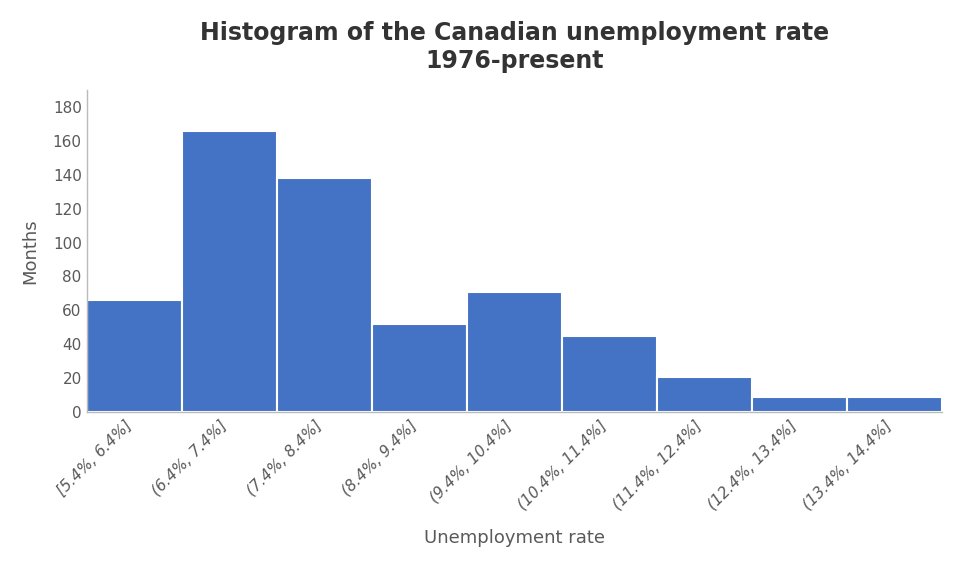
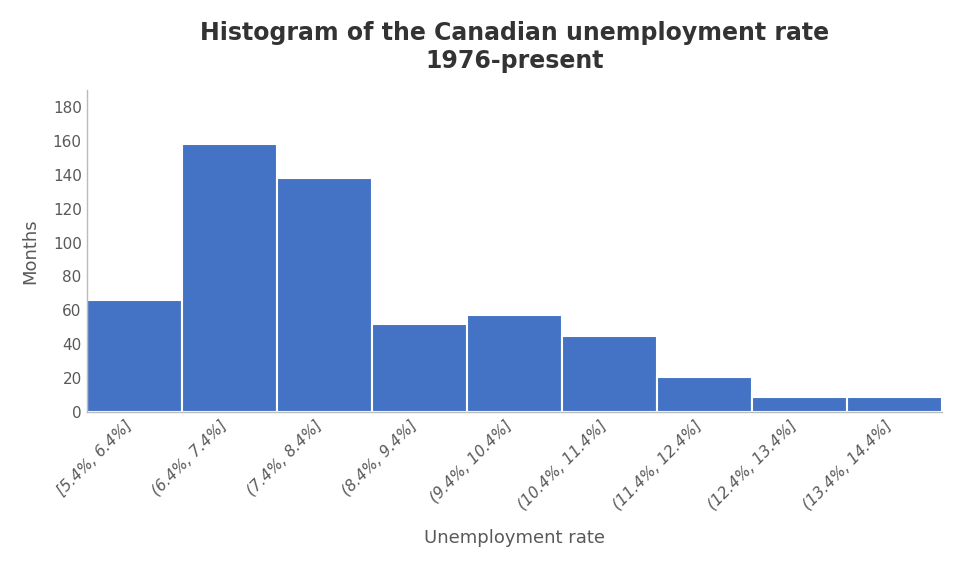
(6.4%, 7.4%]: 166 -> 158
(9.4%, 10.4%]: 71 -> 57
